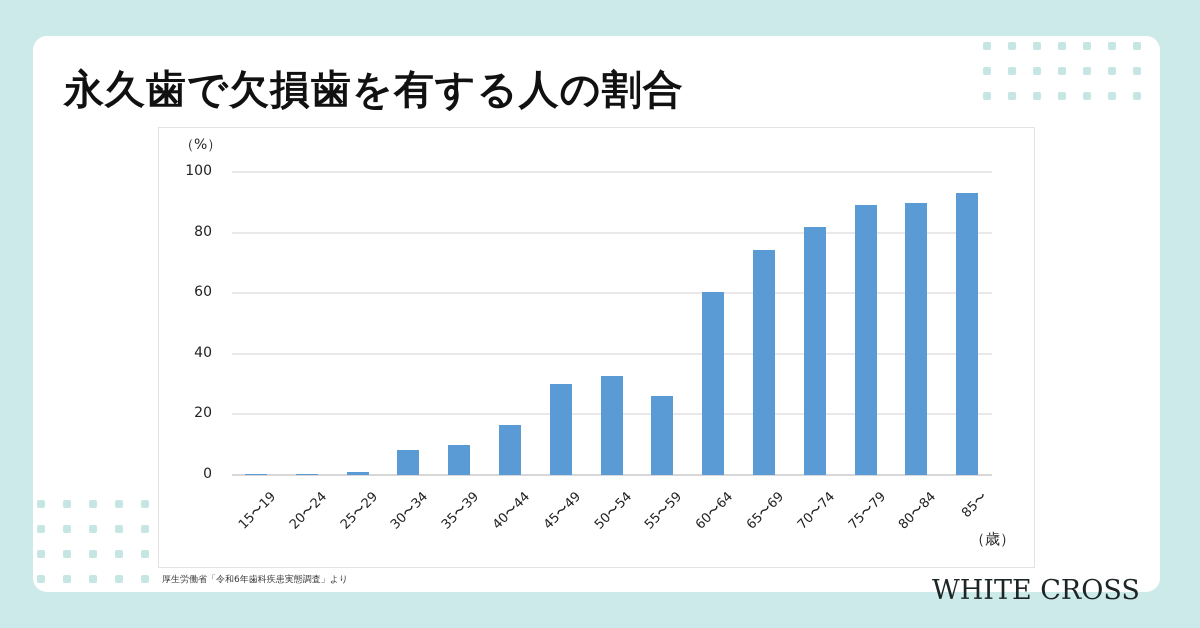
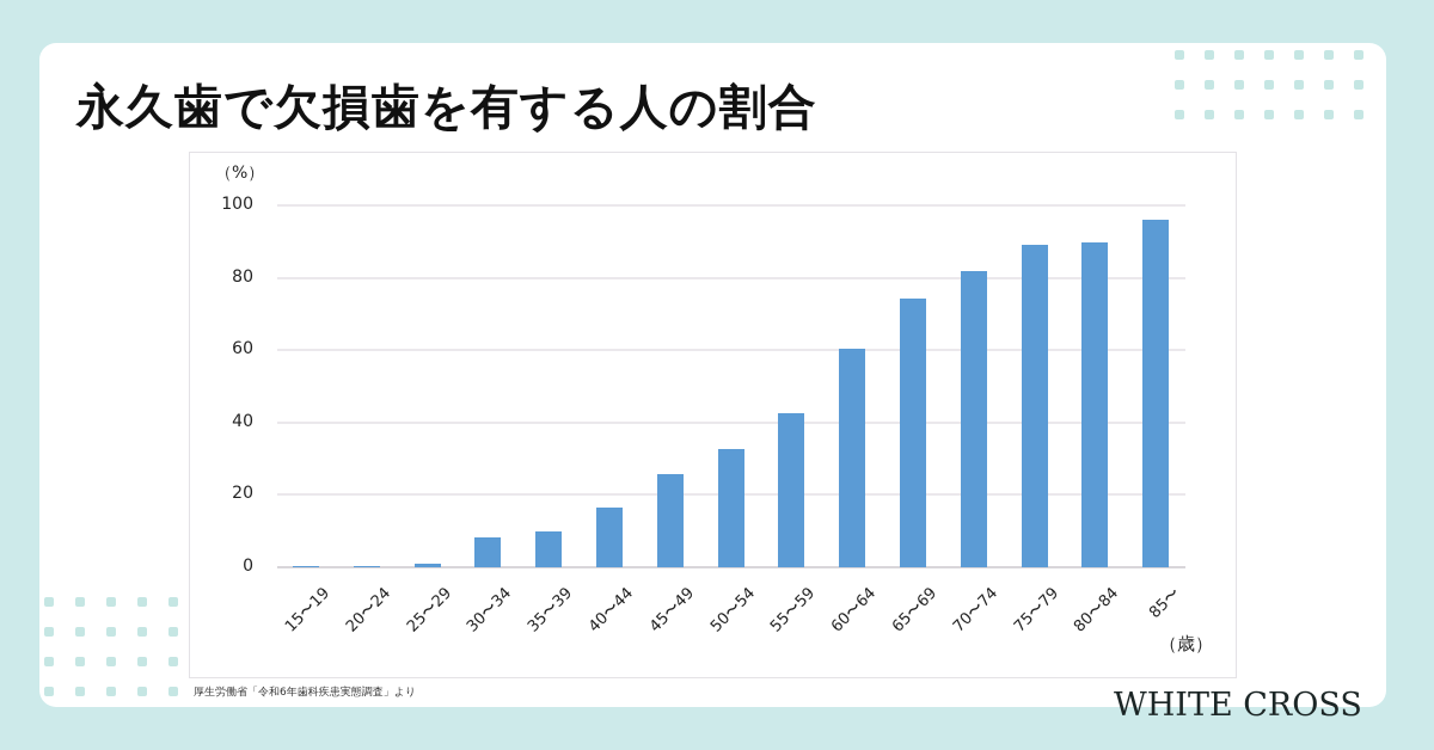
45〜49: 30 -> 26
55〜59: 26 -> 43
85〜: 93 -> 96
